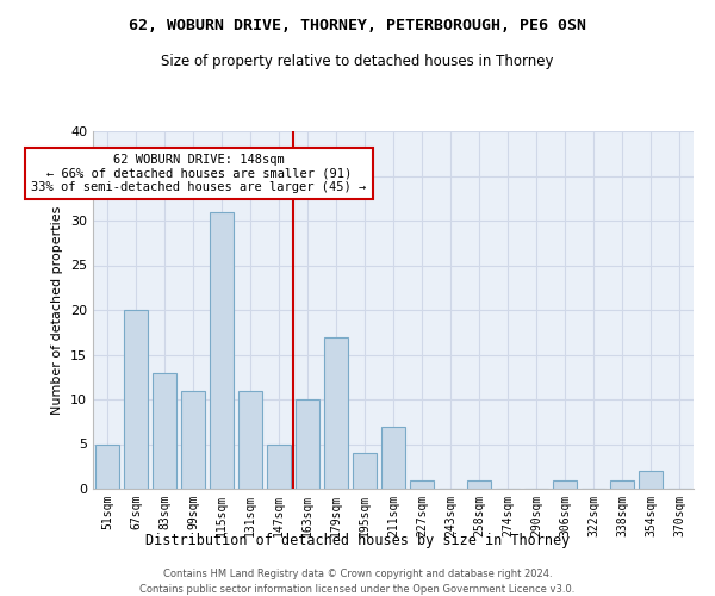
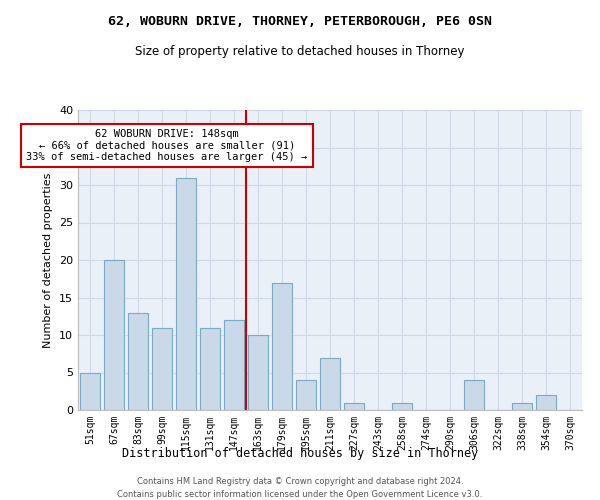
147sqm: 5 -> 12
306sqm: 1 -> 4
